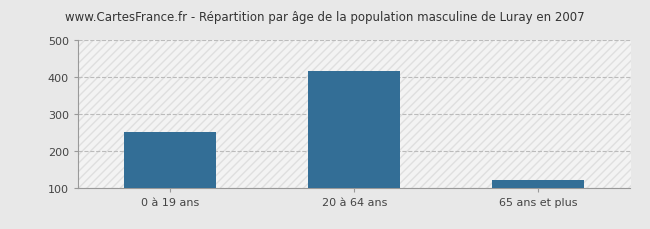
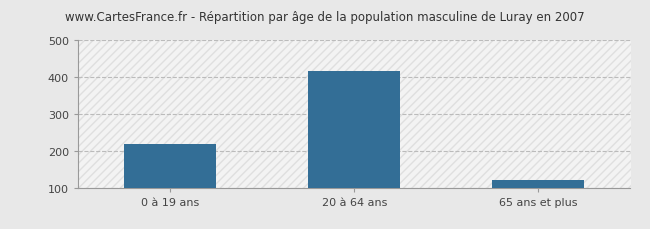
0 à 19 ans: 250 -> 218
